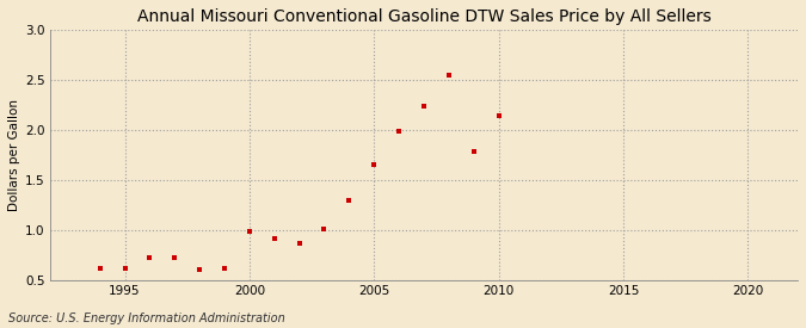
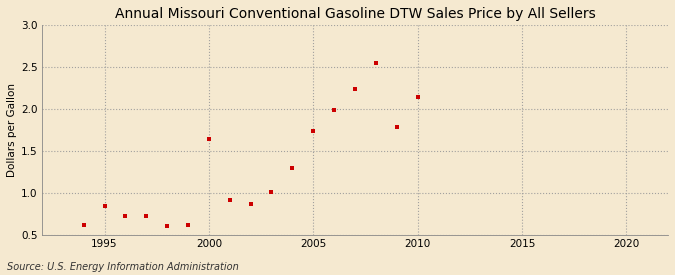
1995: 0.62 -> 0.84
2000: 0.98 -> 1.64
2005: 1.65 -> 1.74
